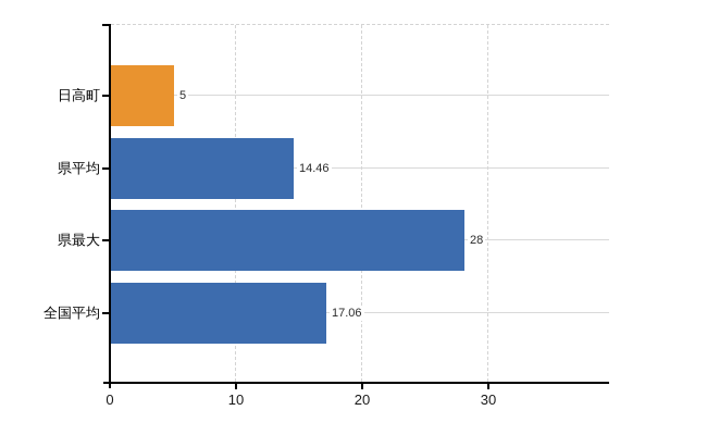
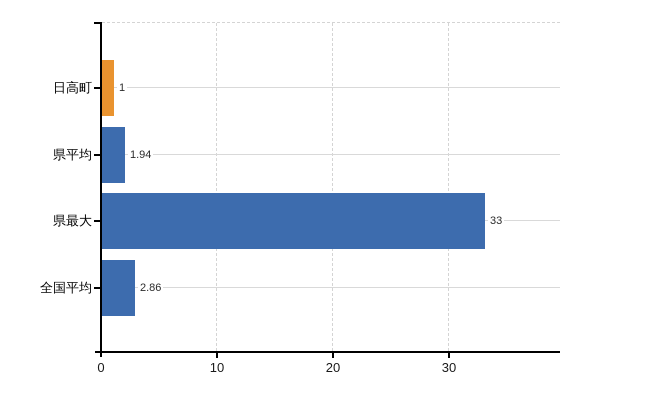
日高町: 5 -> 1
県平均: 14.46 -> 1.94
県最大: 28 -> 33
全国平均: 17.06 -> 2.86
